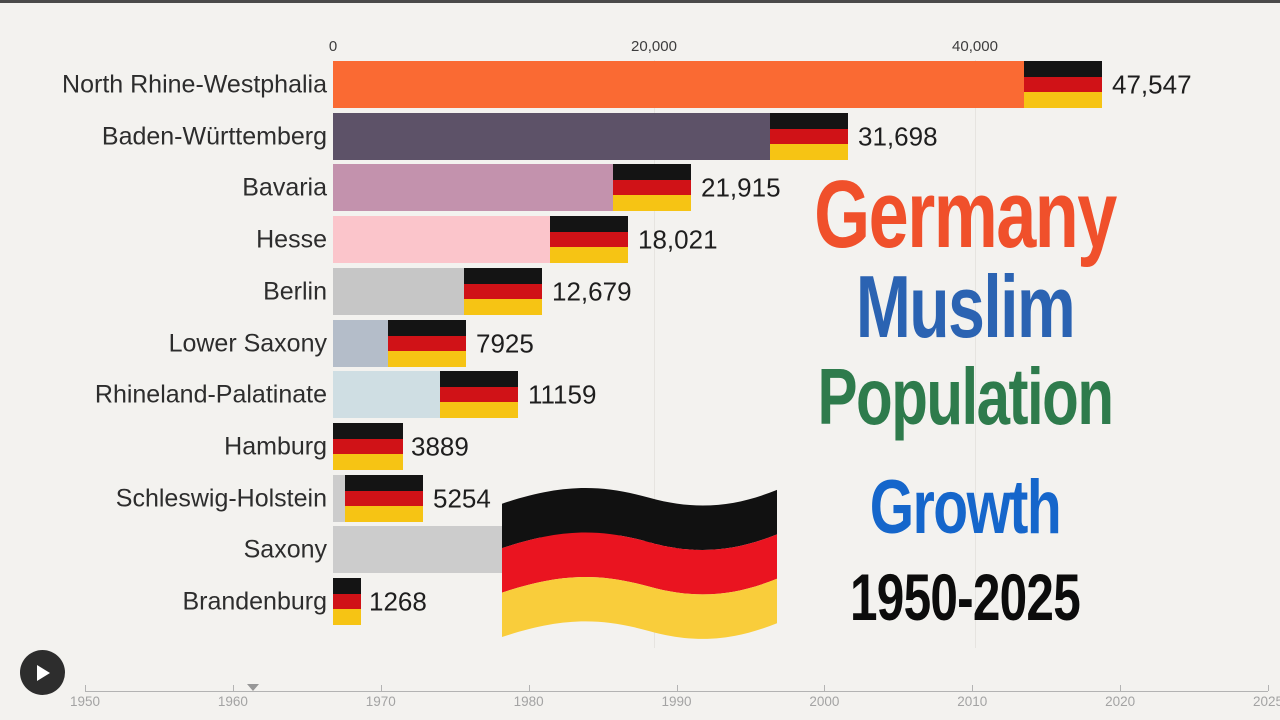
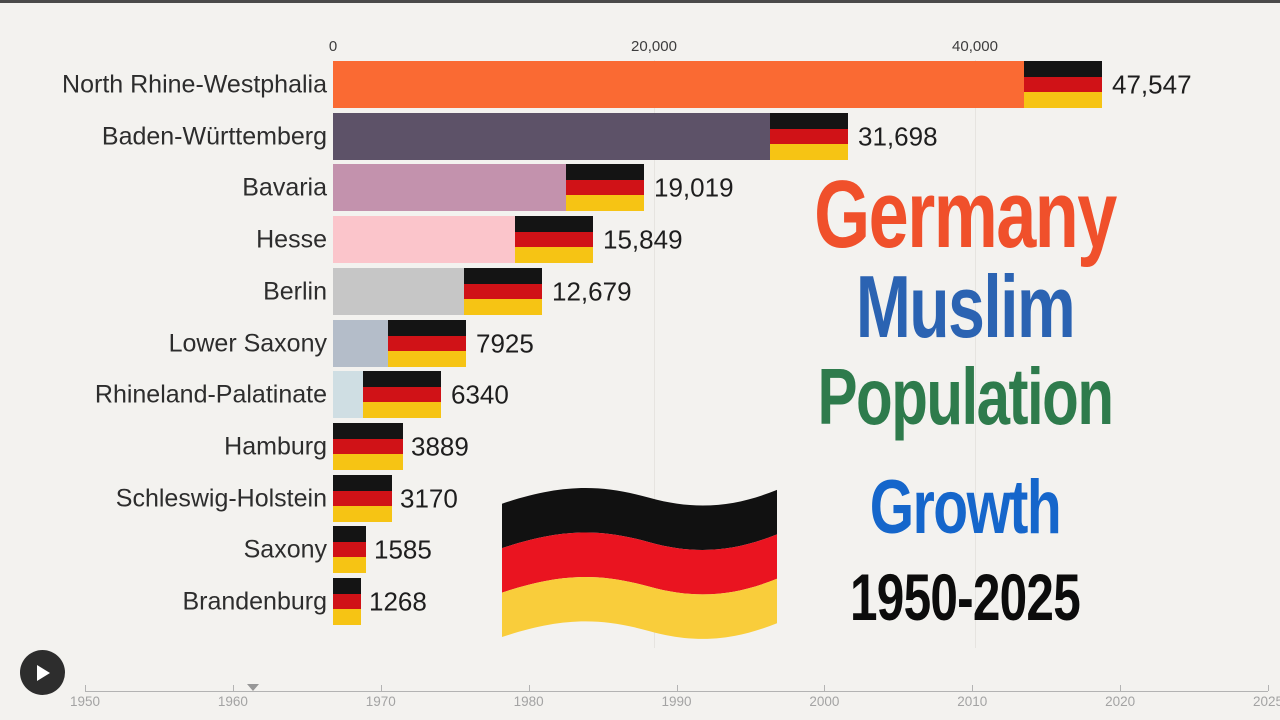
Bavaria: 21,915 -> 19,019
Hesse: 18,021 -> 15,849
Rhineland-Palatinate: 11159 -> 6340
Schleswig-Holstein: 5254 -> 3170
Saxony: 17441 -> 1585
